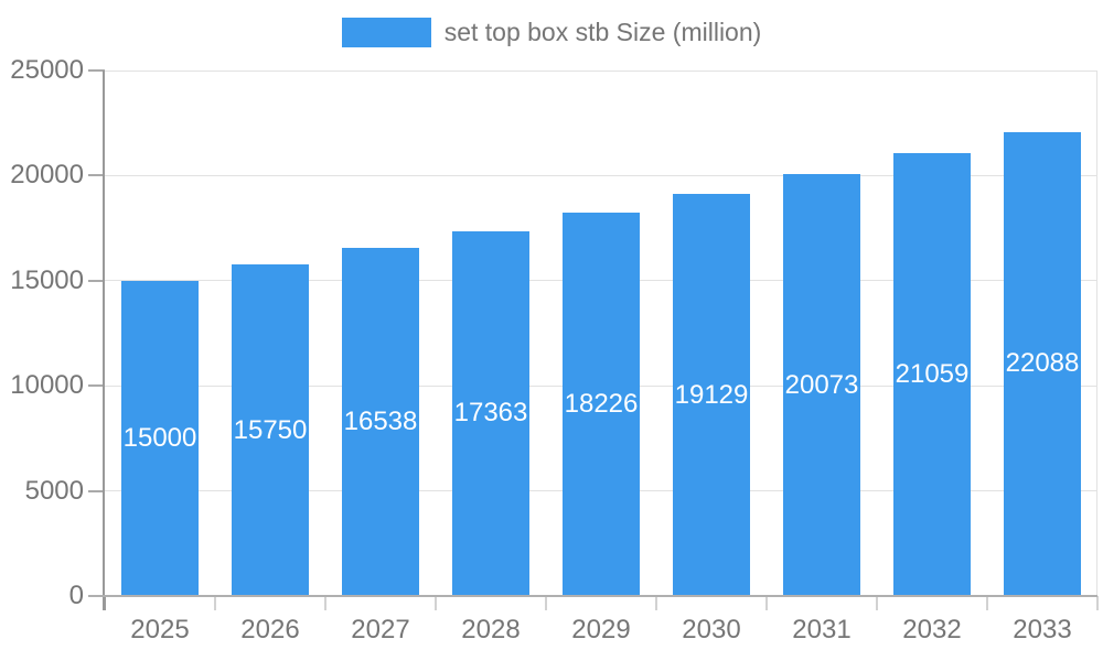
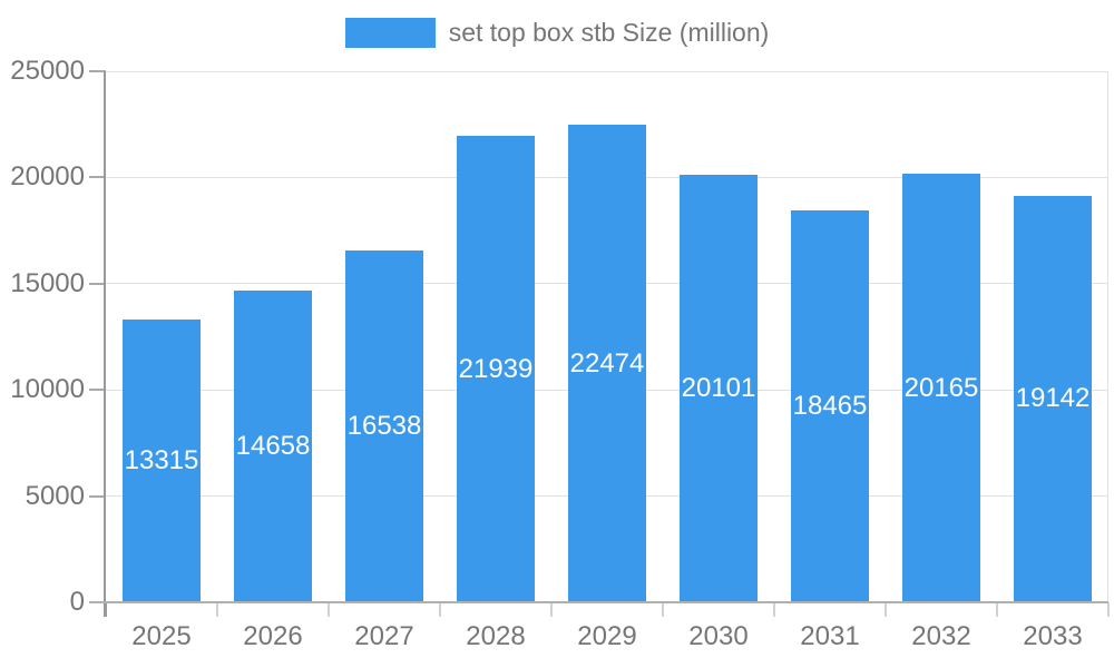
2025: 15000 -> 13315
2026: 15750 -> 14658
2028: 17363 -> 21939
2029: 18226 -> 22474
2030: 19129 -> 20101
2031: 20073 -> 18465
2032: 21059 -> 20165
2033: 22088 -> 19142
